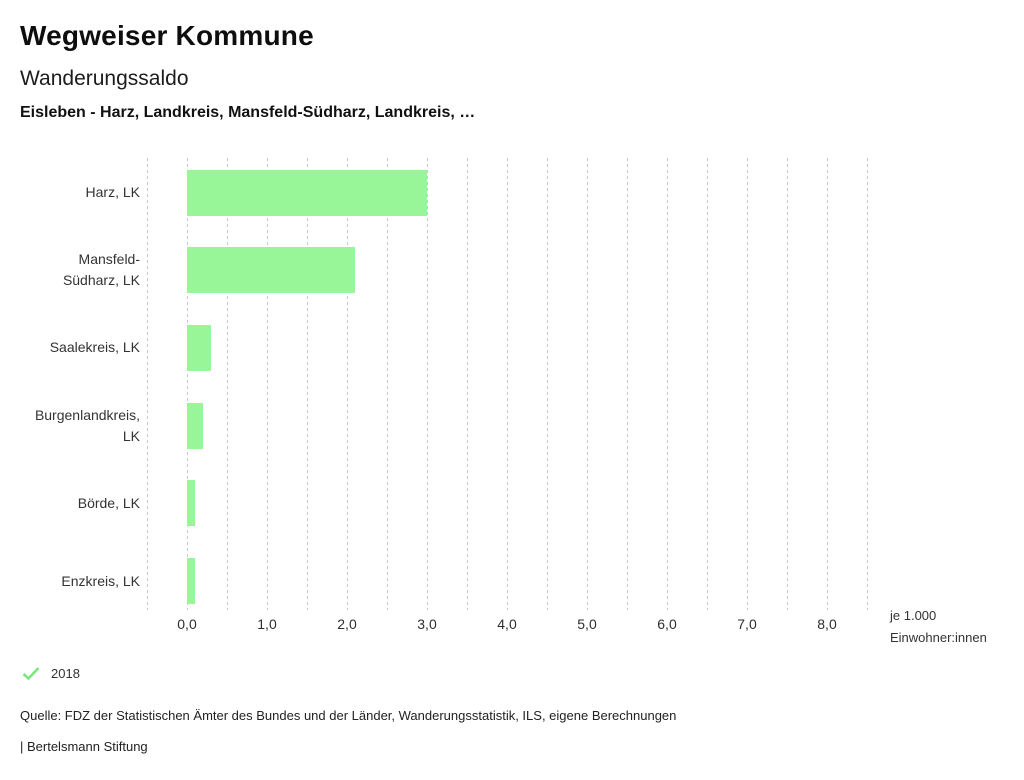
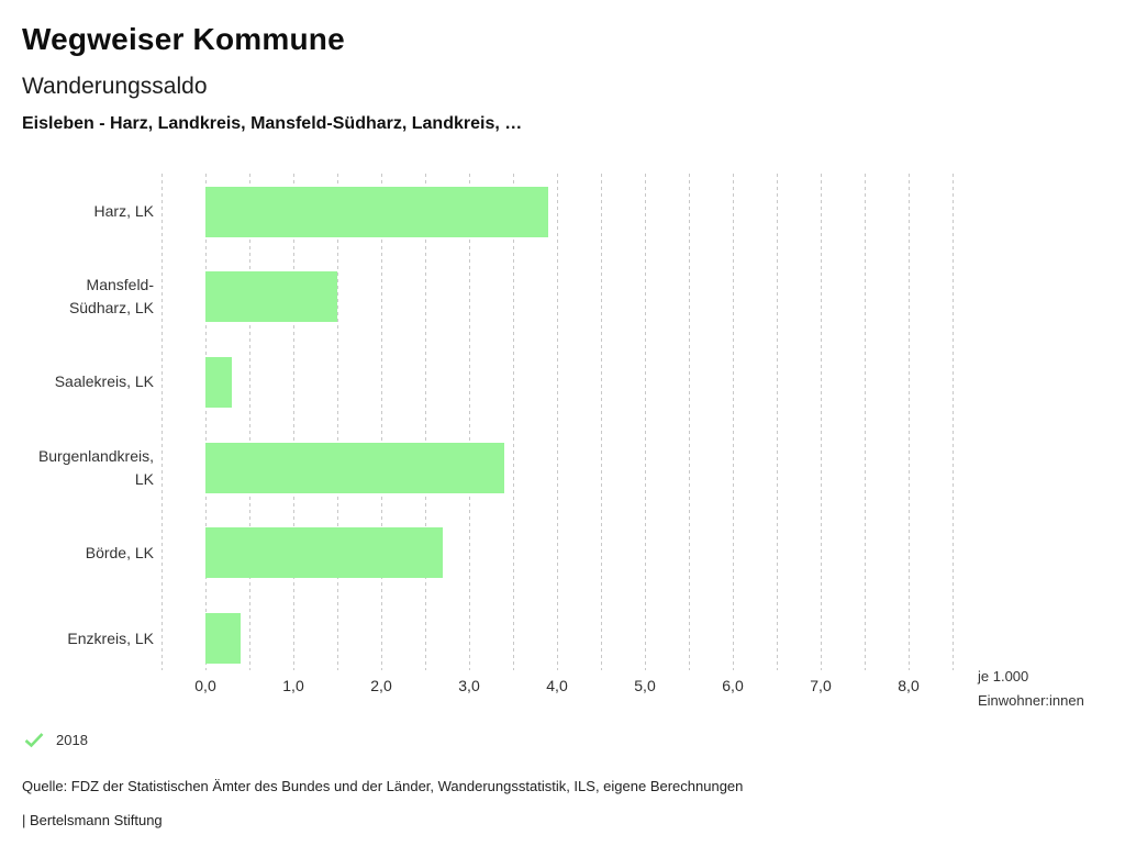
Harz, LK: 3,0 -> 3,9
Mansfeld-Südharz, LK: 2,1 -> 1,5
Burgenlandkreis, LK: 0,2 -> 3,4
Börde, LK: 0,1 -> 2,7
Enzkreis, LK: 0,1 -> 0,4
